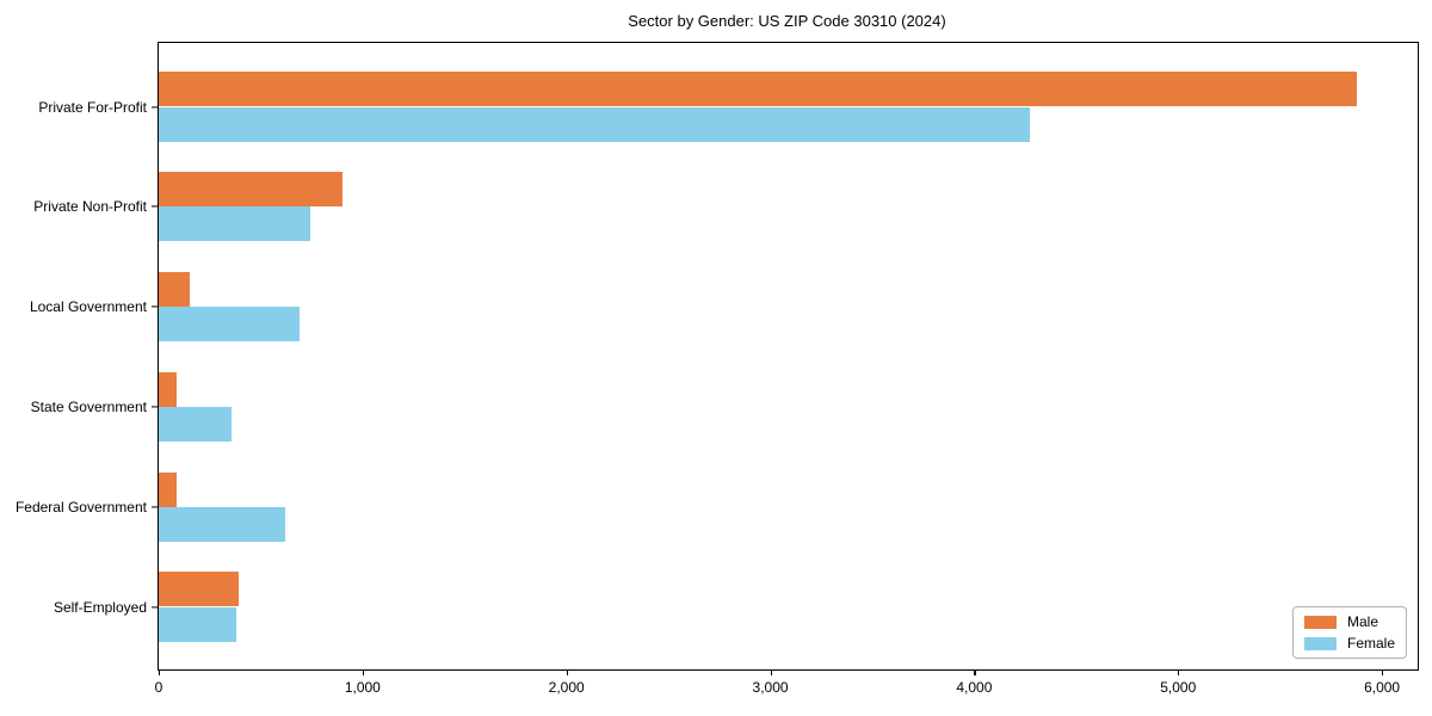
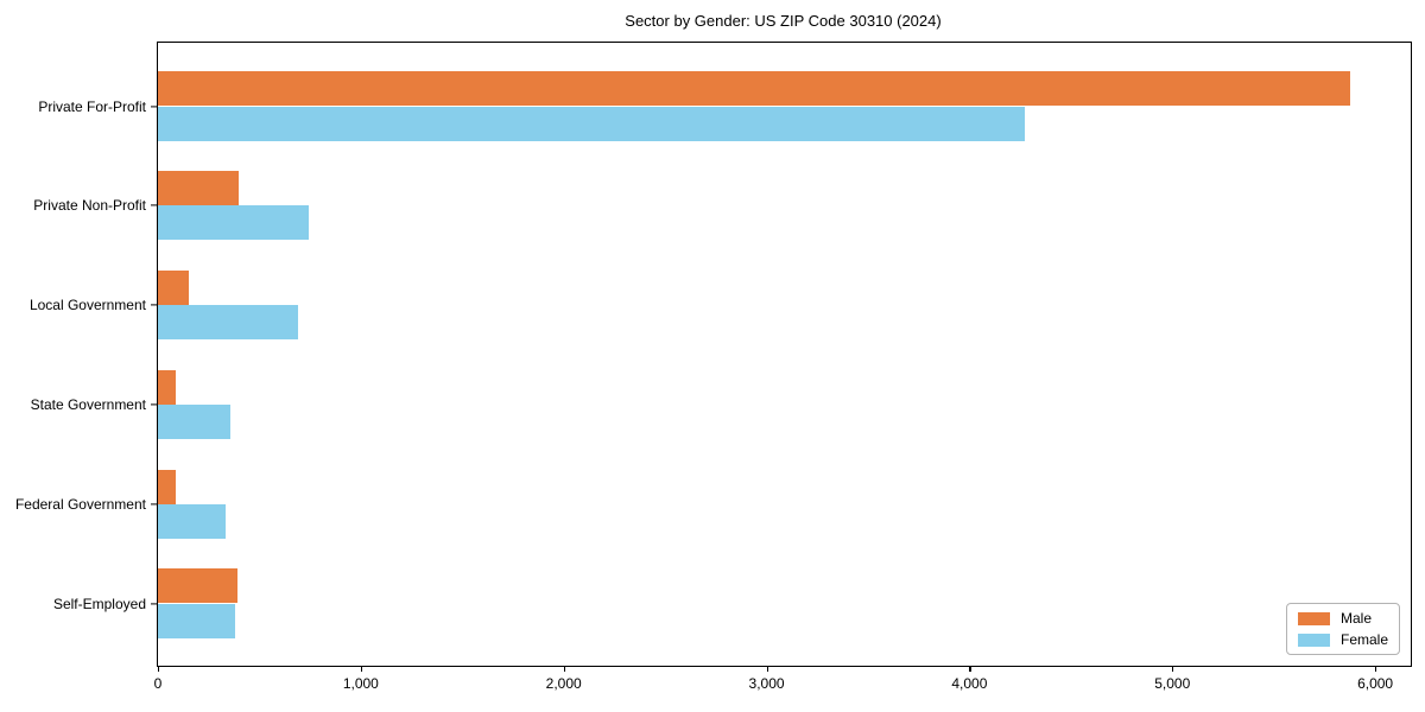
Male/Private Non-Profit: 900 -> 400
Female/Federal Government: 620 -> 340
